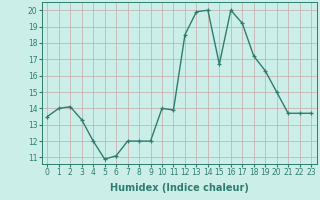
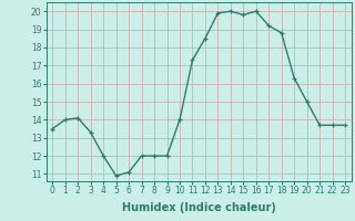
11: 13.9 -> 17.3
15: 16.7 -> 19.8
18: 17.2 -> 18.8
